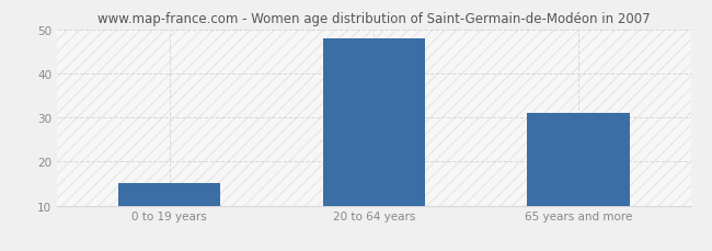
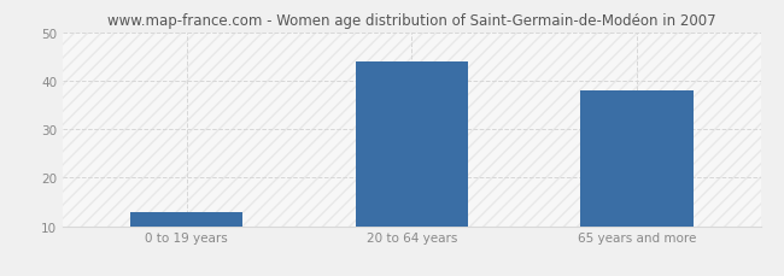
0 to 19 years: 15 -> 13
20 to 64 years: 48 -> 44
65 years and more: 31 -> 38
